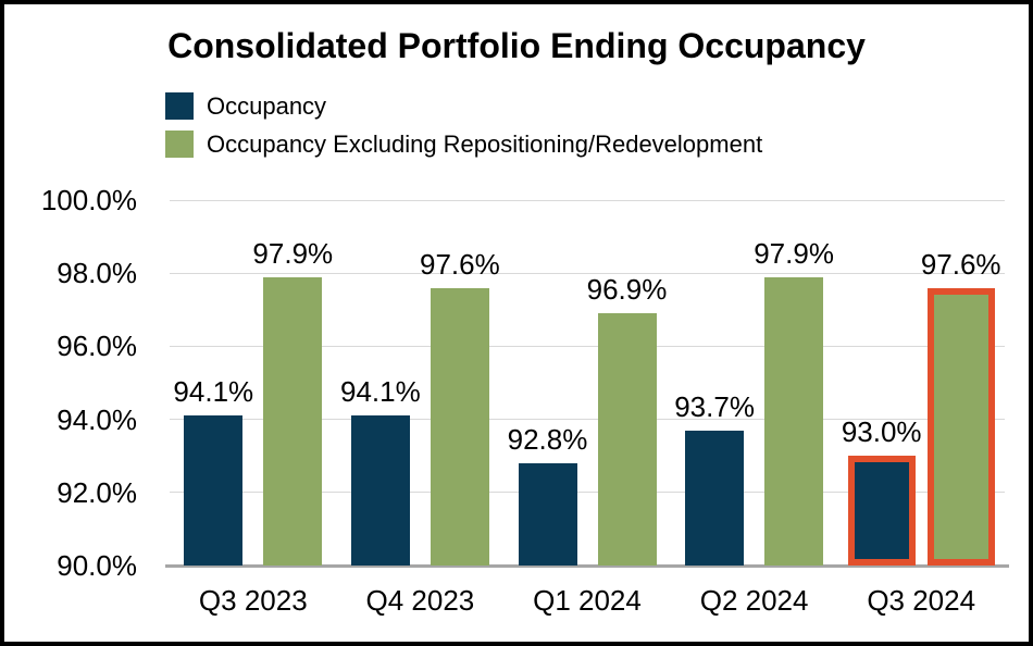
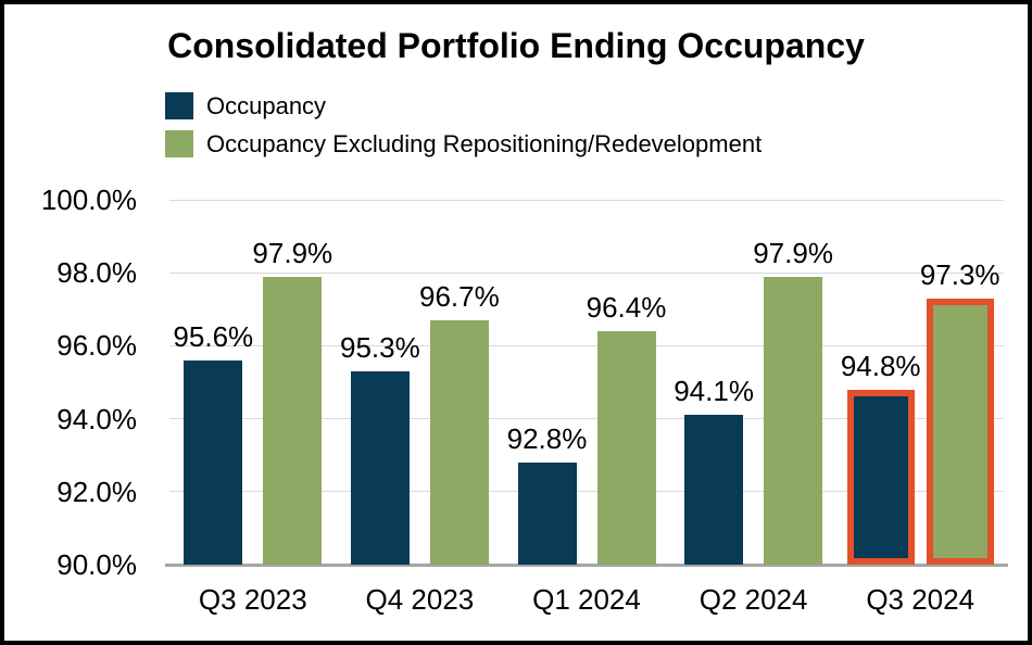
Occupancy/Q3 2023: 94.1% -> 95.6%
Occupancy/Q4 2023: 94.1% -> 95.3%
Occupancy Excluding Repositioning/Redevelopment/Q4 2023: 97.6% -> 96.7%
Occupancy Excluding Repositioning/Redevelopment/Q1 2024: 96.9% -> 96.4%
Occupancy/Q2 2024: 93.7% -> 94.1%
Occupancy/Q3 2024: 93.0% -> 94.8%
Occupancy Excluding Repositioning/Redevelopment/Q3 2024: 97.6% -> 97.3%
